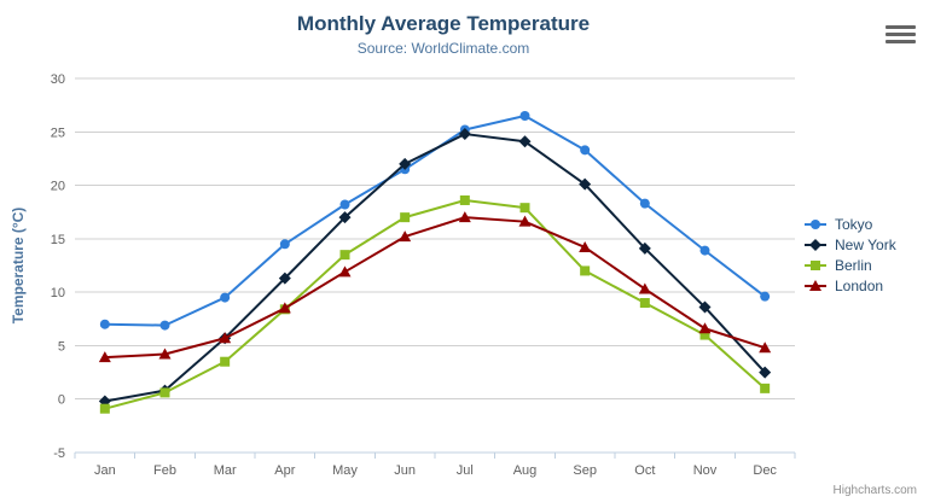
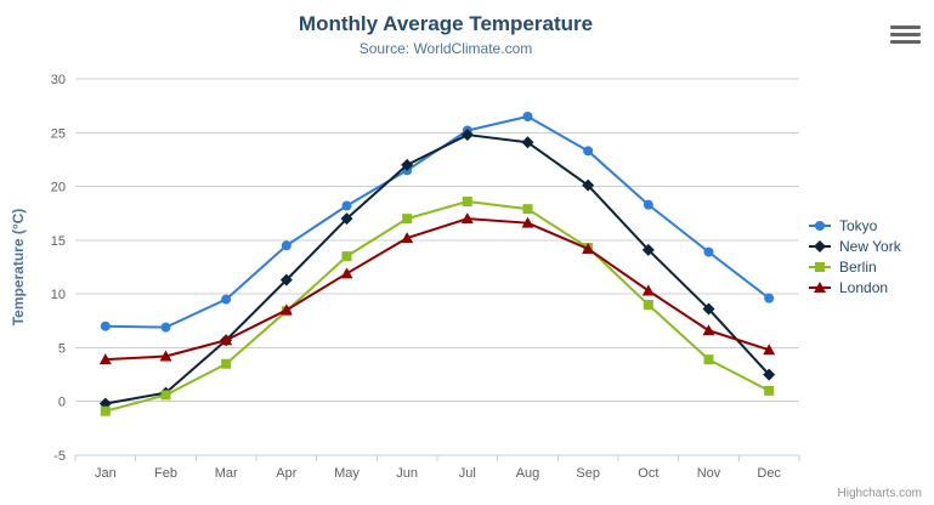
Berlin/Sep: 12 -> 14
Berlin/Nov: 6 -> 4
